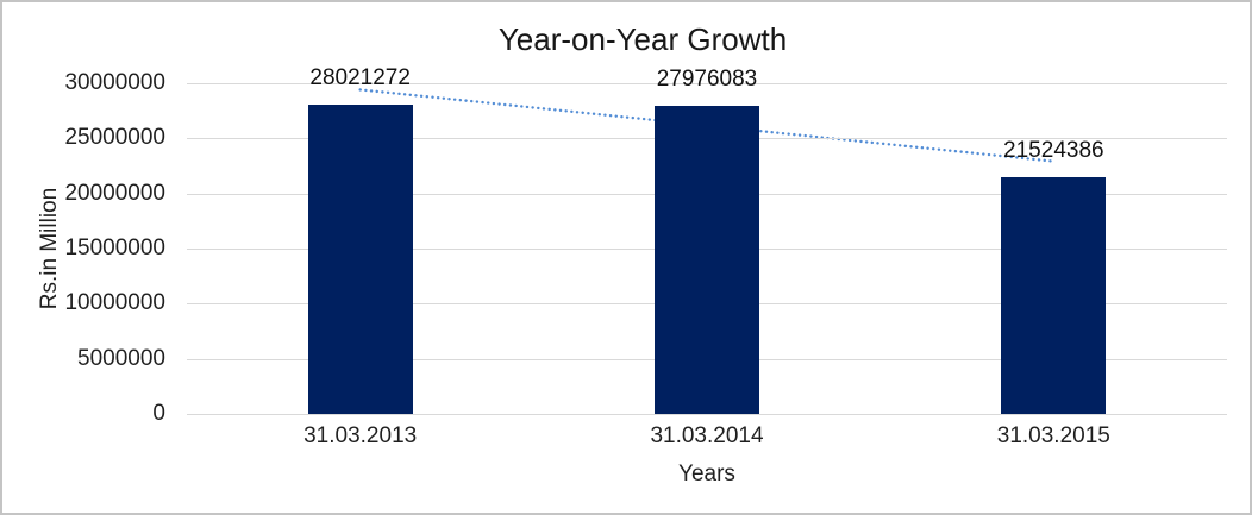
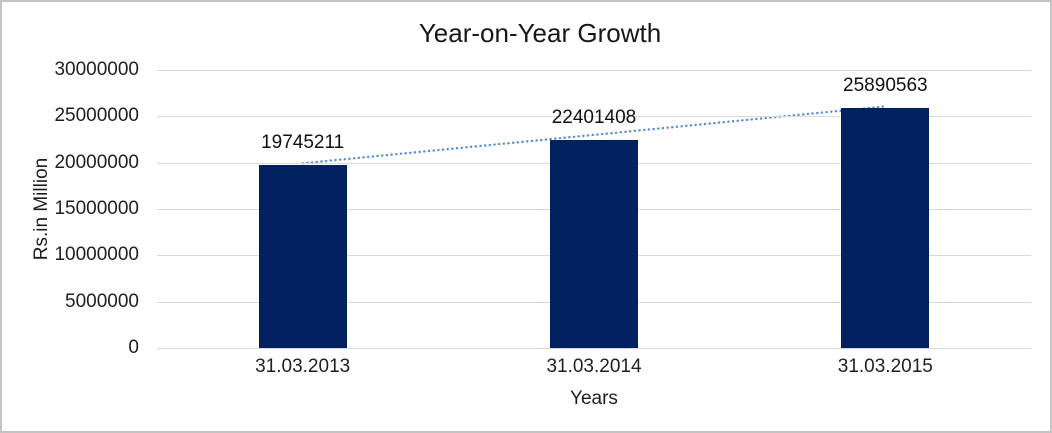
31.03.2013: 28021272 -> 19745211
31.03.2014: 27976083 -> 22401408
31.03.2015: 21524386 -> 25890563
